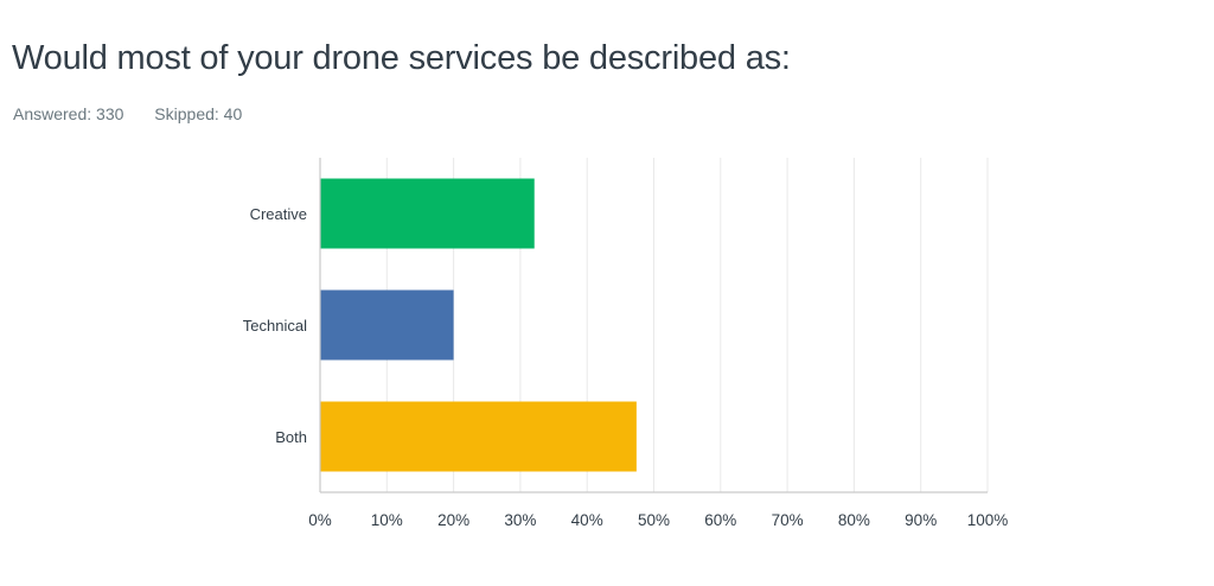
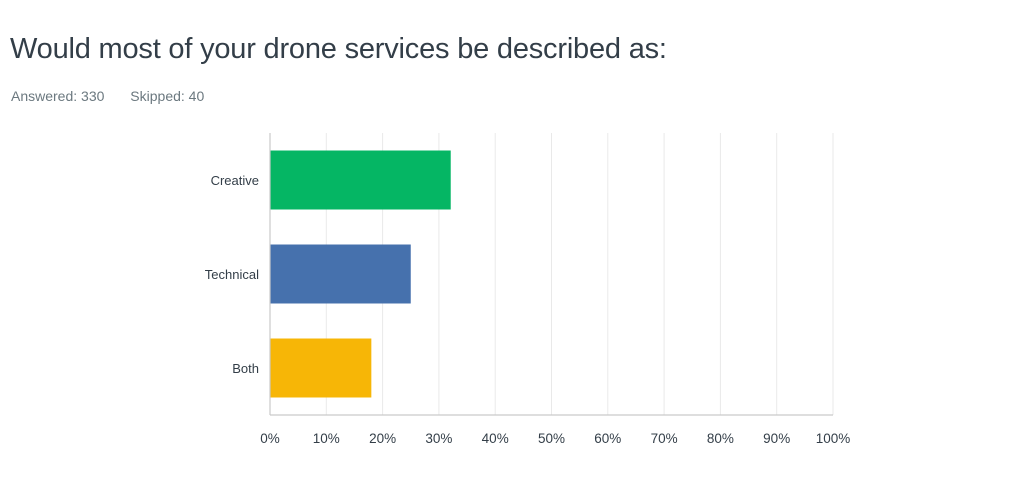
Technical: 20% -> 25%
Both: 47% -> 18%
